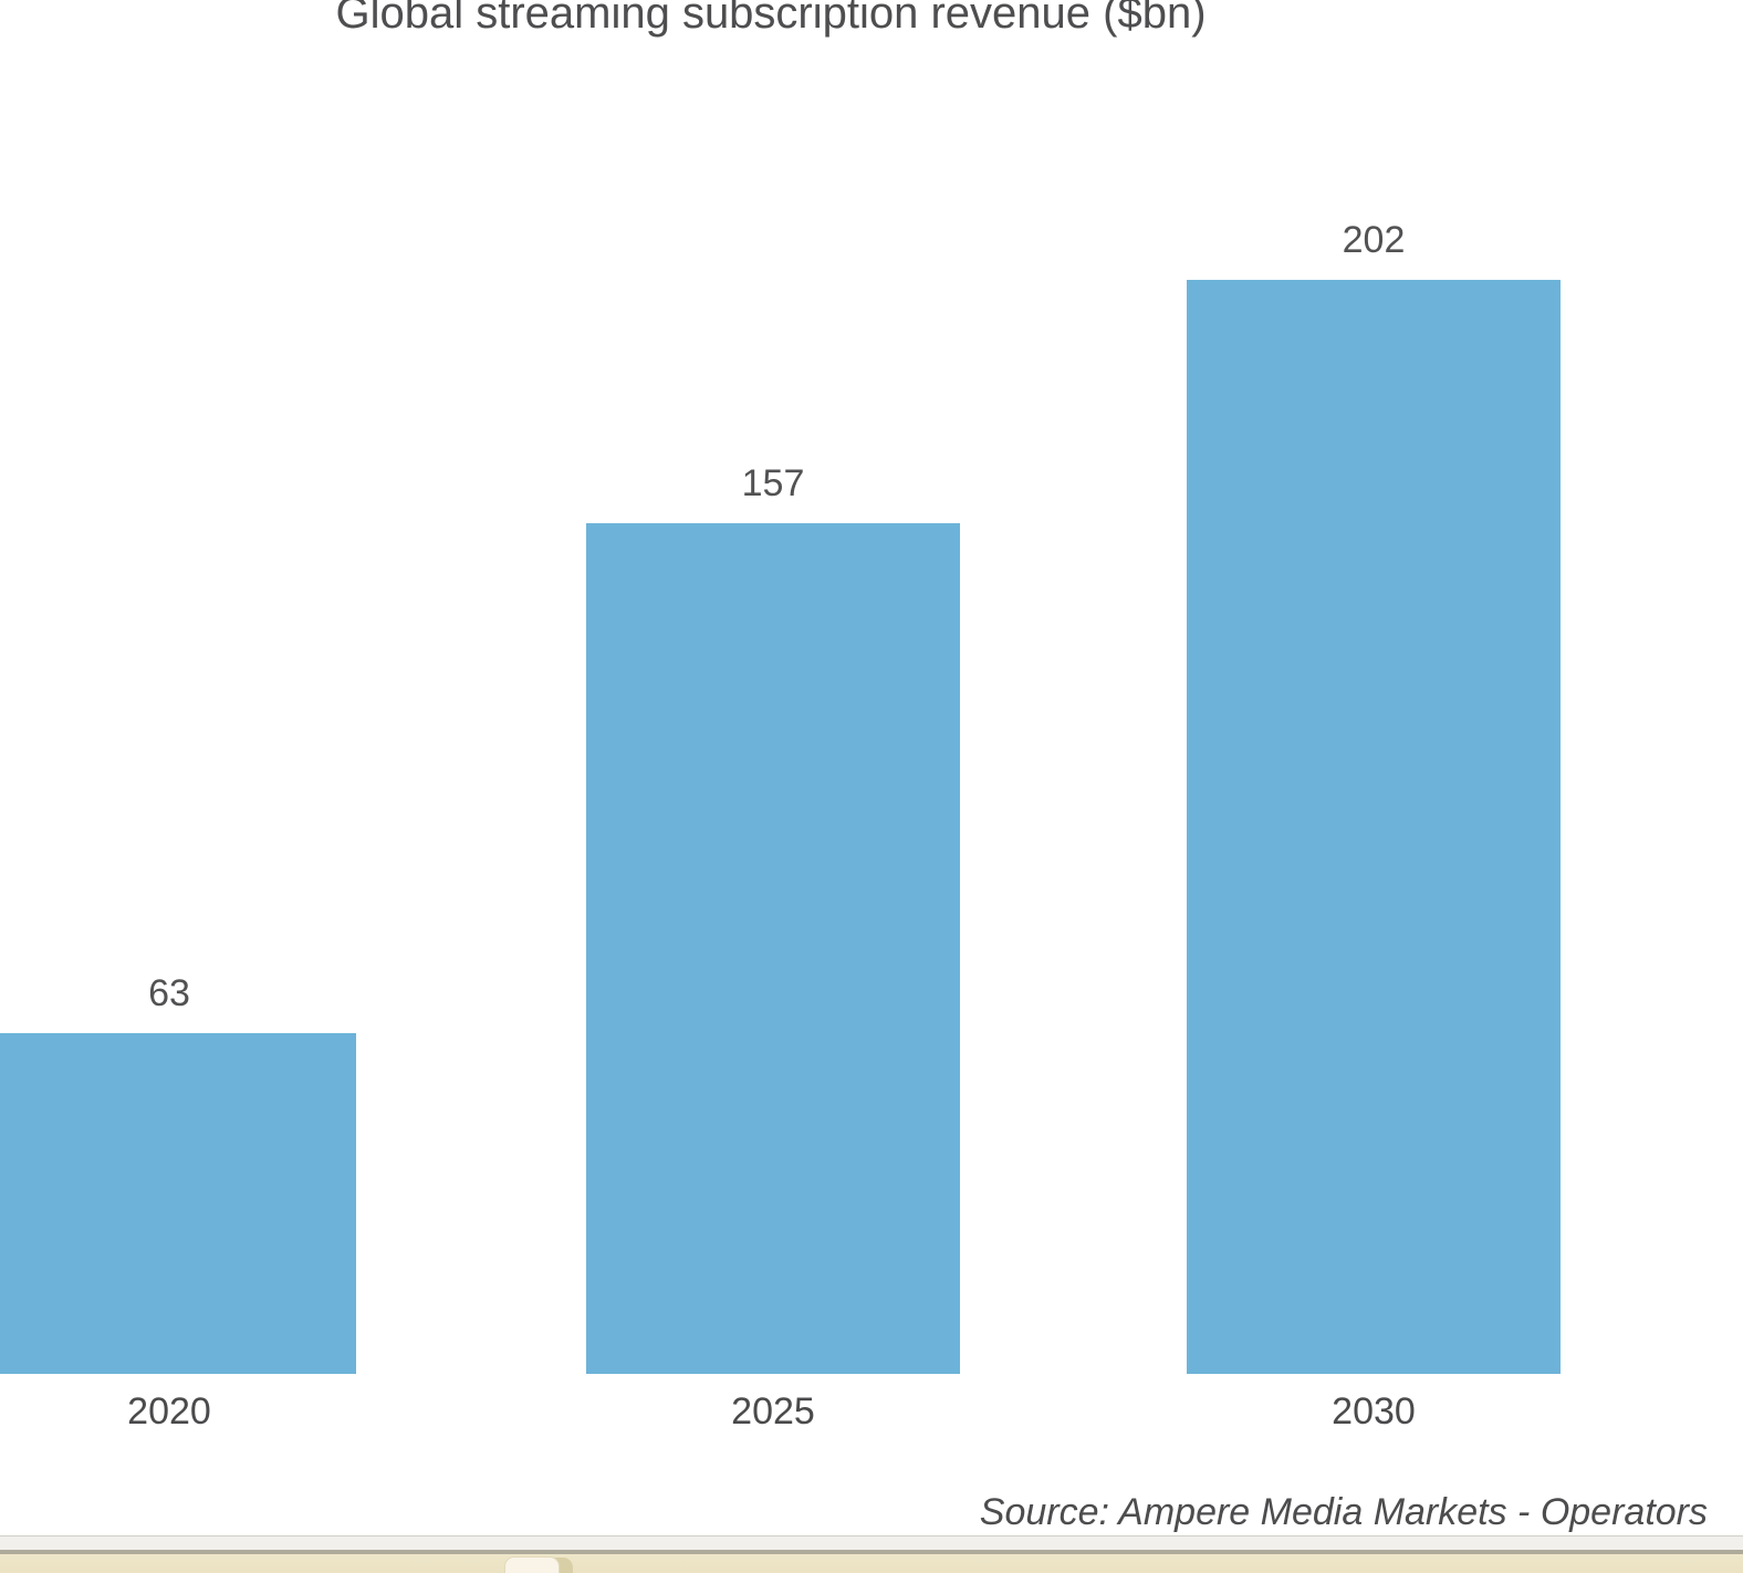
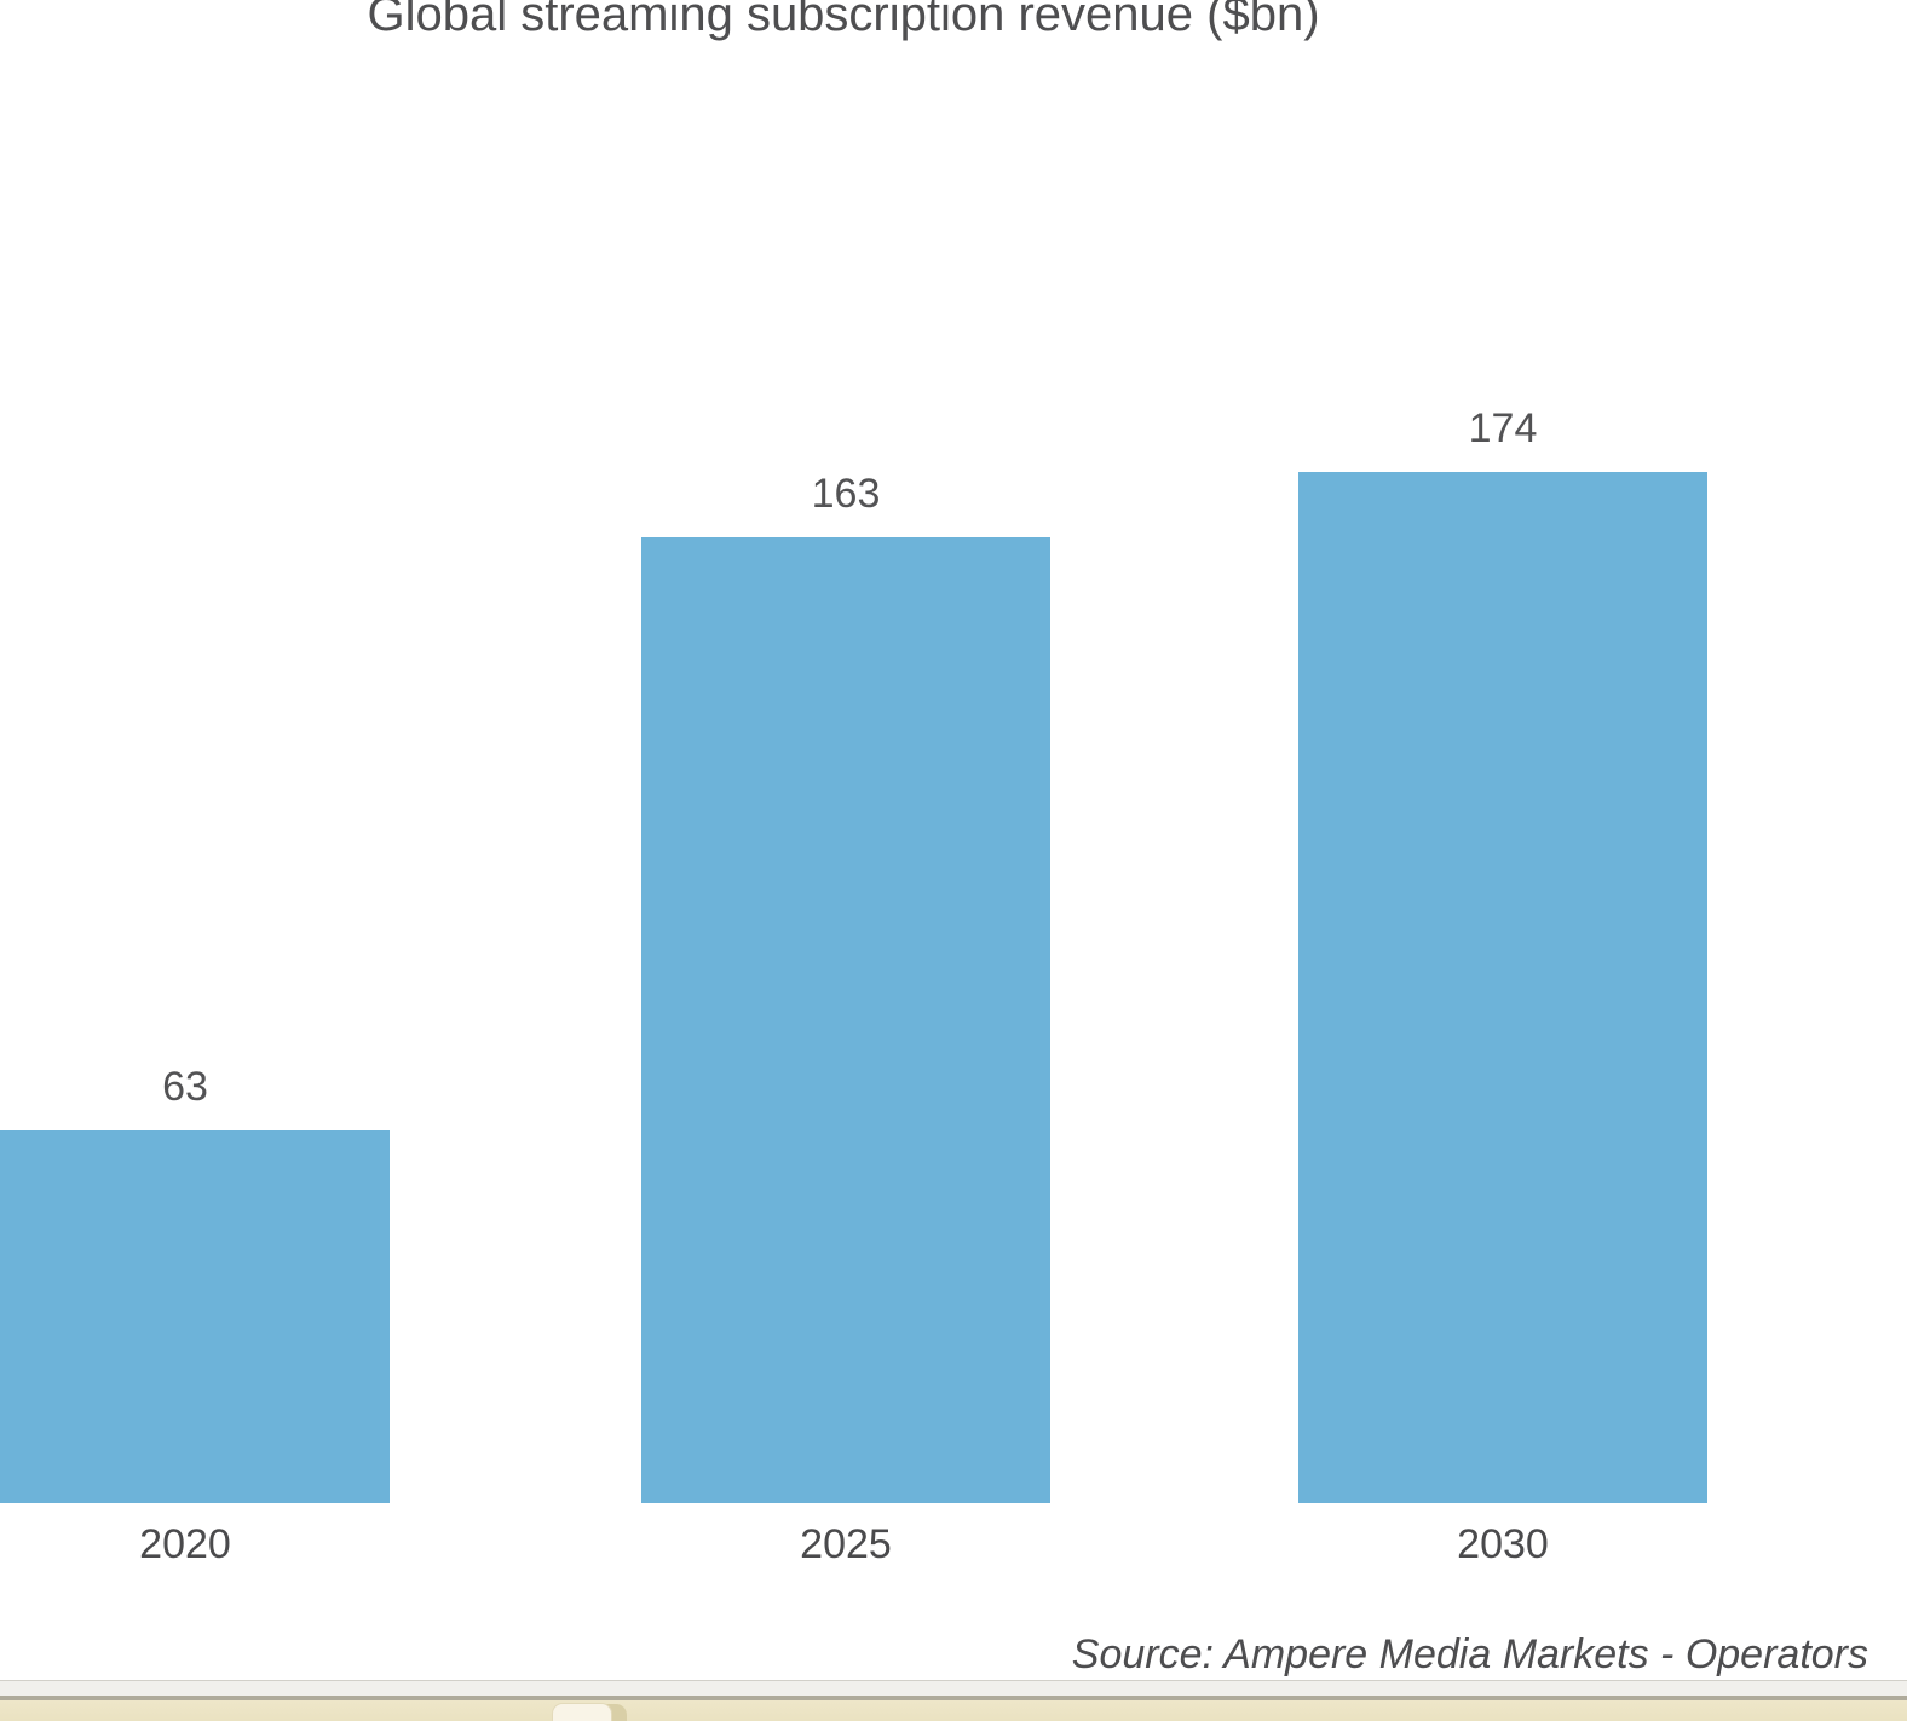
2025: 157 -> 163
2030: 202 -> 174
